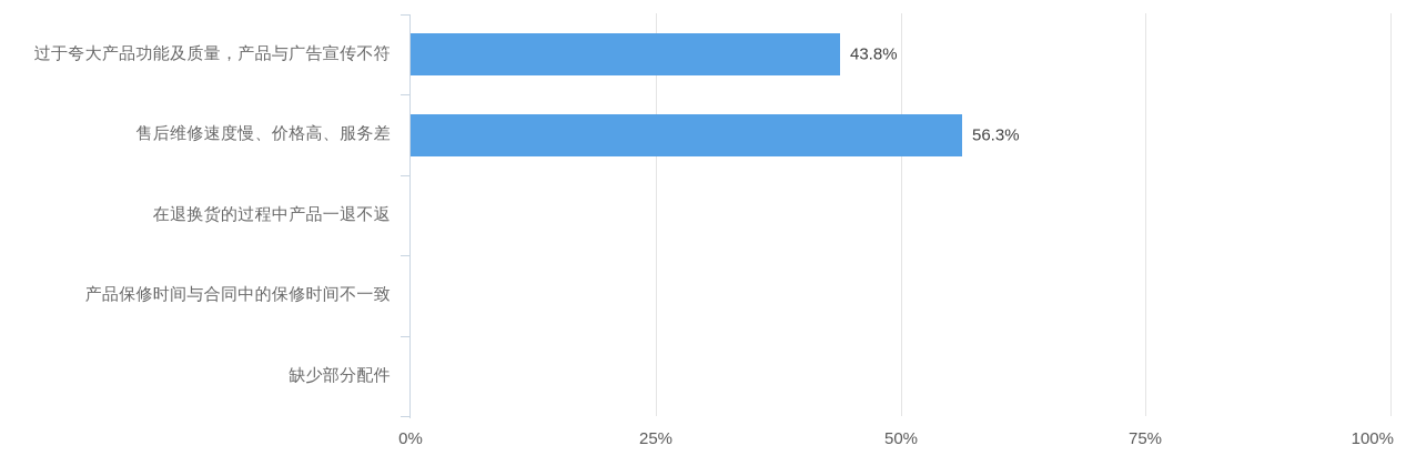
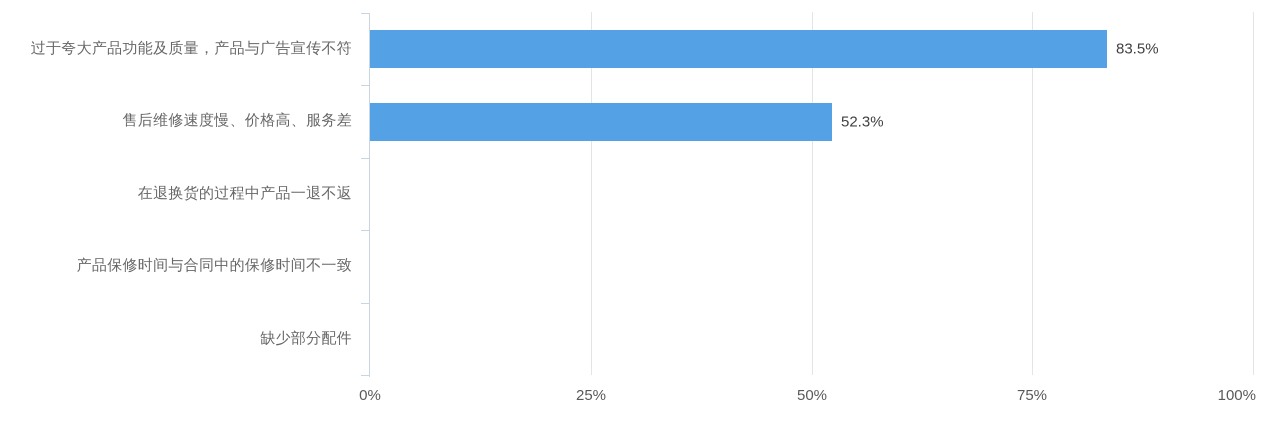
过于夸大产品功能及质量，产品与广告宣传不符: 43.8% -> 83.5%
售后维修速度慢、价格高、服务差: 56.3% -> 52.3%
